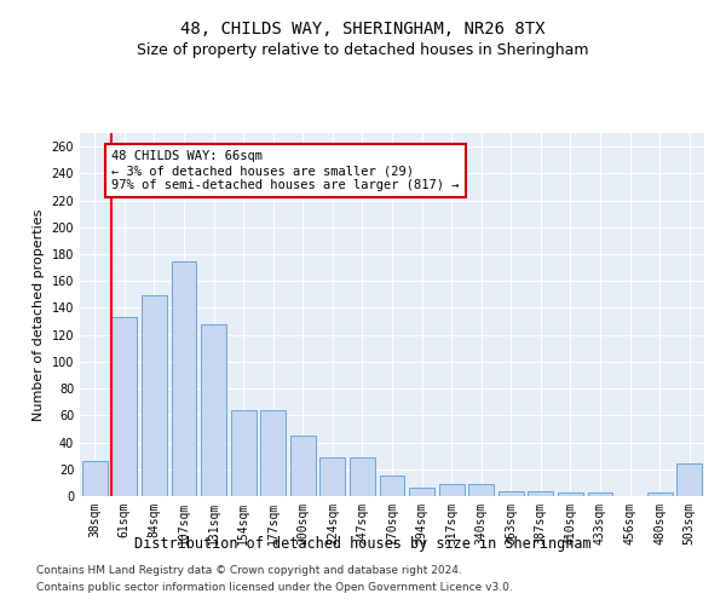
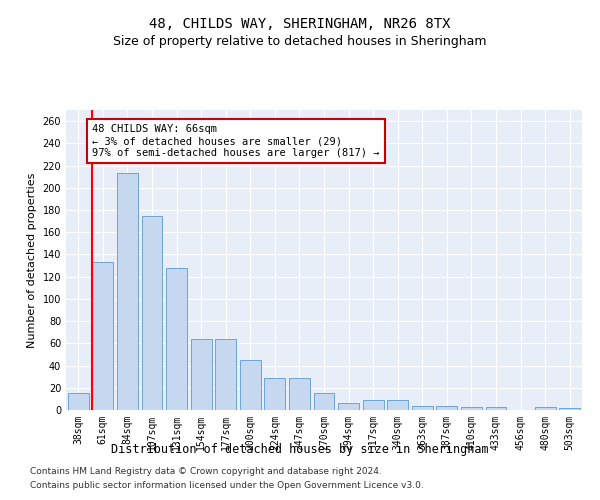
38sqm: 26 -> 15
84sqm: 149 -> 213
503sqm: 24 -> 2
